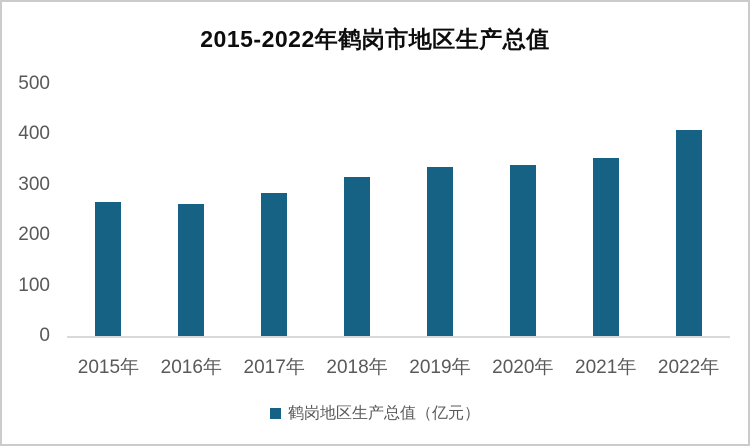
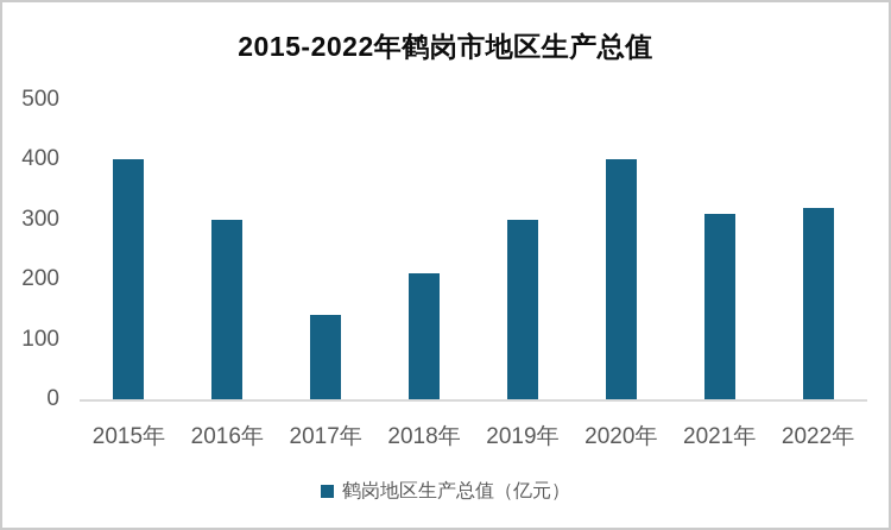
2015年: 260 -> 400
2016年: 260 -> 300
2017年: 280 -> 140
2018年: 320 -> 210
2019年: 340 -> 300
2020年: 340 -> 400
2021年: 350 -> 310
2022年: 410 -> 320
